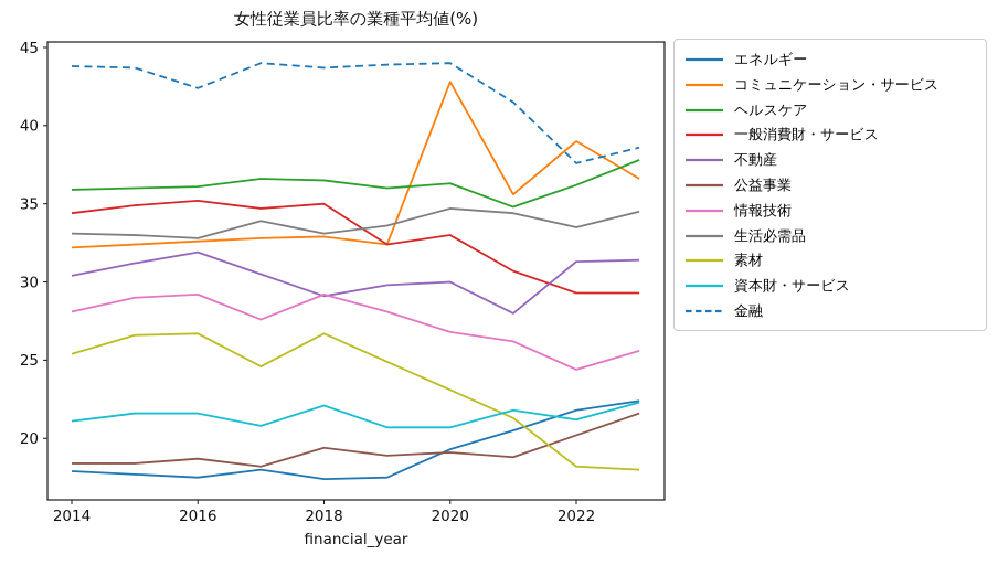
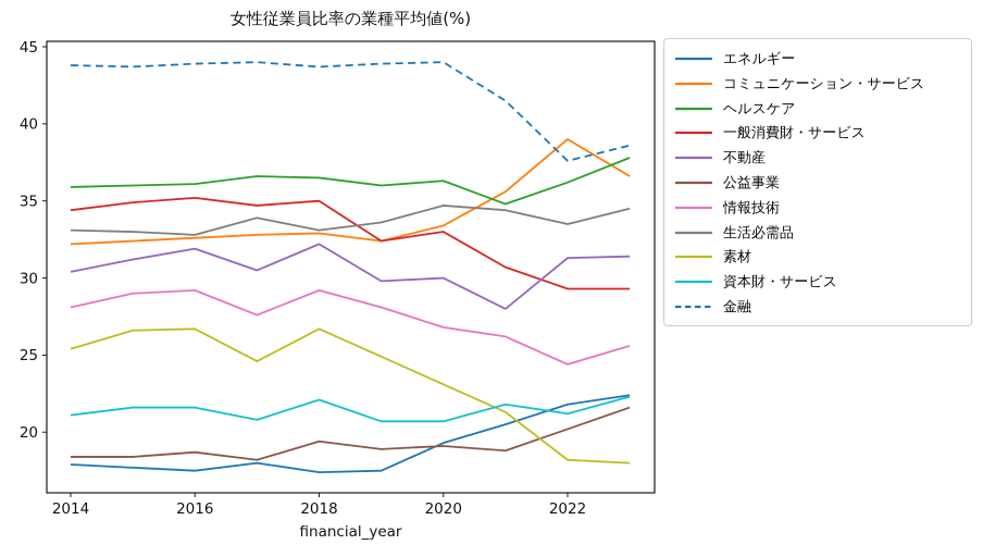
金融/2016: 42.4 -> 43.9
不動産/2018: 29.1 -> 32.2
コミュニケーション・サービス/2020: 42.8 -> 33.4
